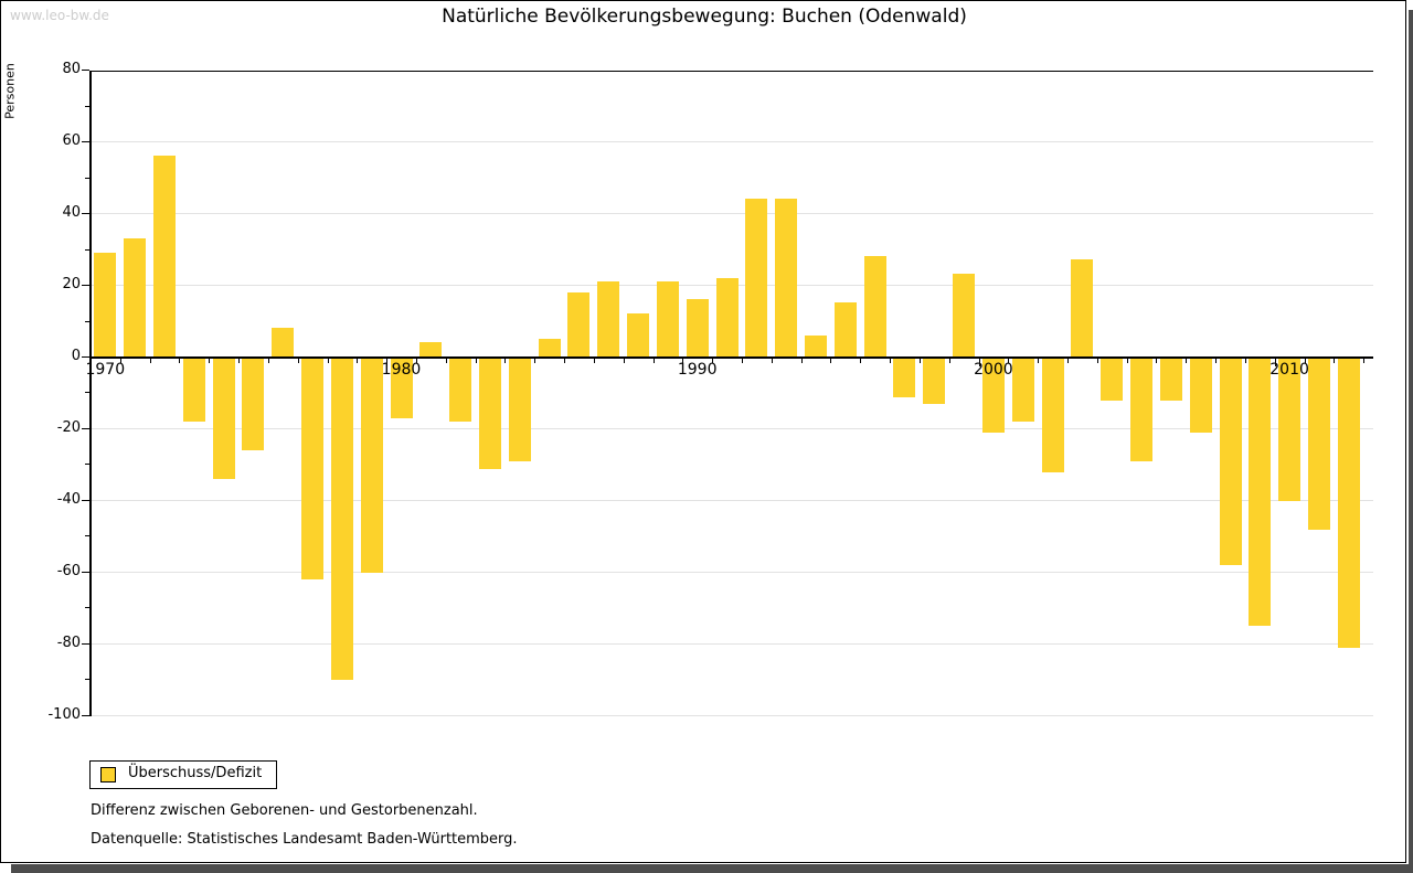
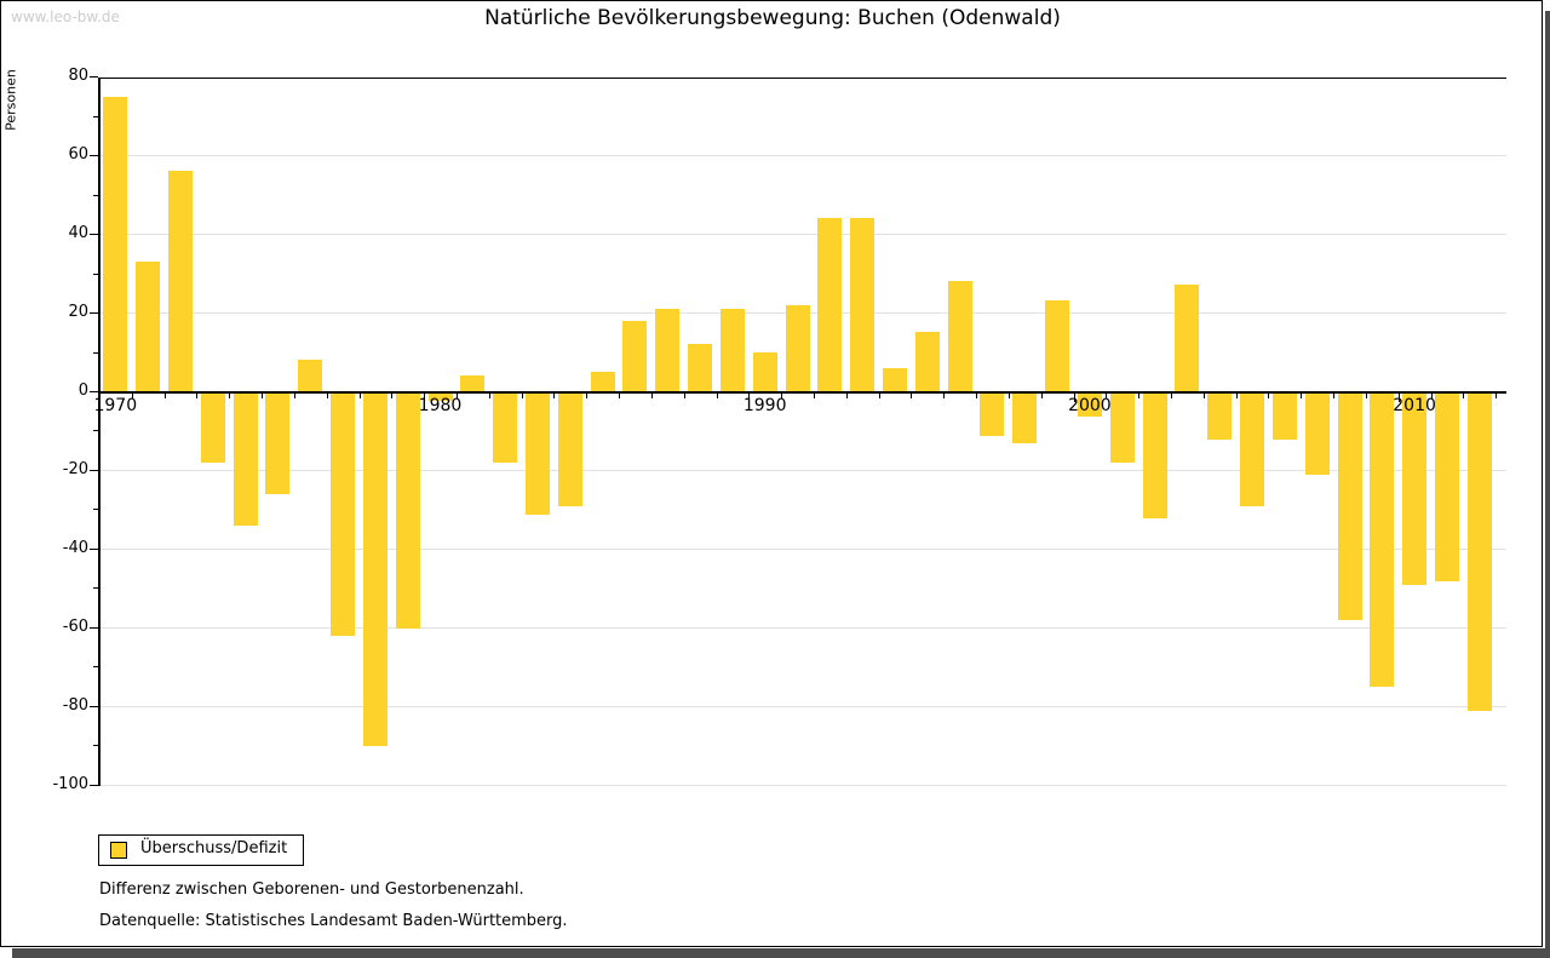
1970: 29 -> 75
1980: -17 -> -2
1990: 16 -> 10
2000: -21 -> -6
2010: -40 -> -49
